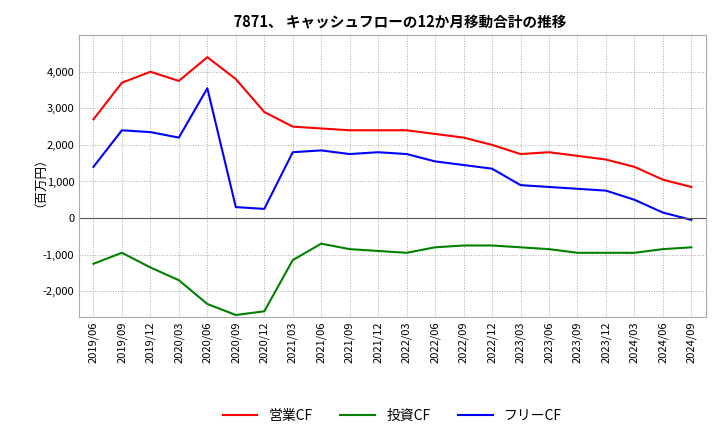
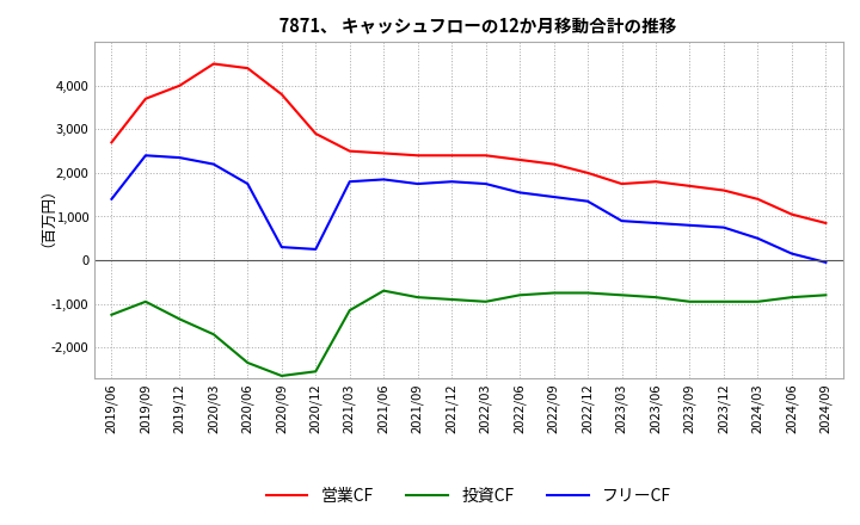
営業CF/2020/03: 3,750 -> 4,500
フリーCF/2020/06: 3,550 -> 1,750
